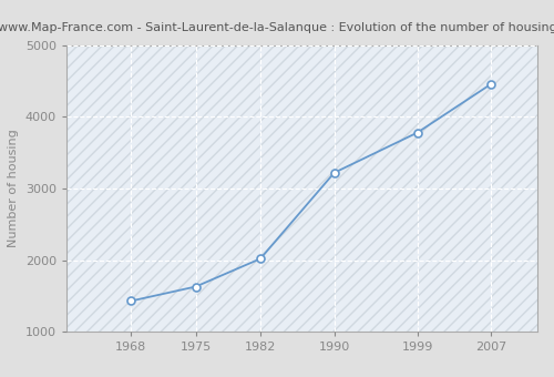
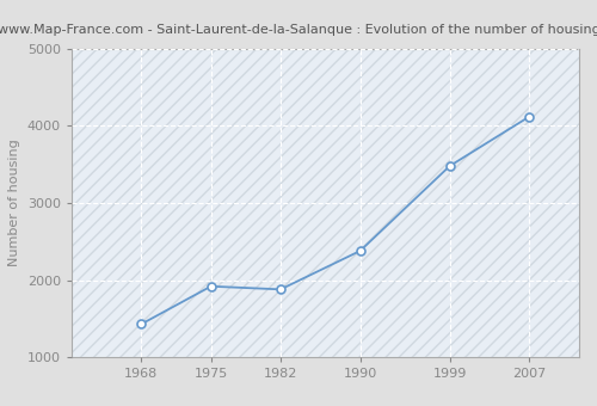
1975: 1630 -> 1920
1982: 2020 -> 1880
1990: 3220 -> 2380
1999: 3780 -> 3480
2007: 4460 -> 4120
